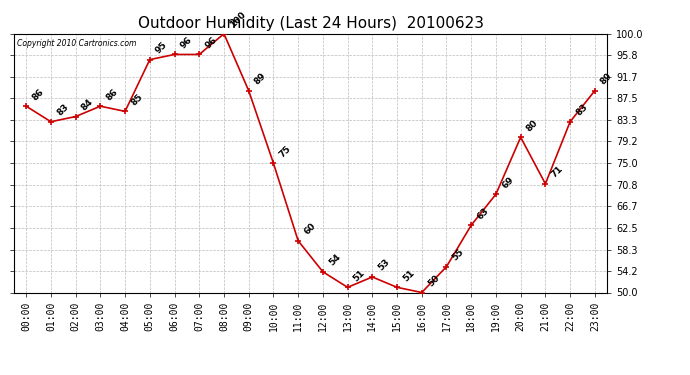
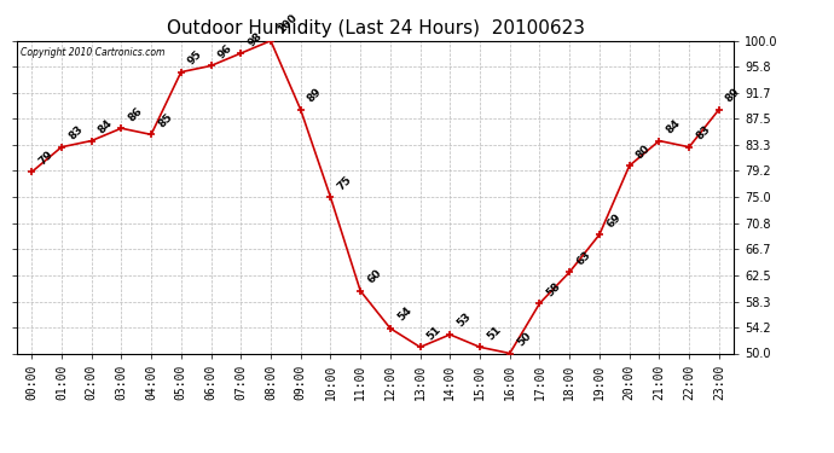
00:00: 86 -> 79
07:00: 96 -> 98
17:00: 55 -> 58
21:00: 71 -> 84
